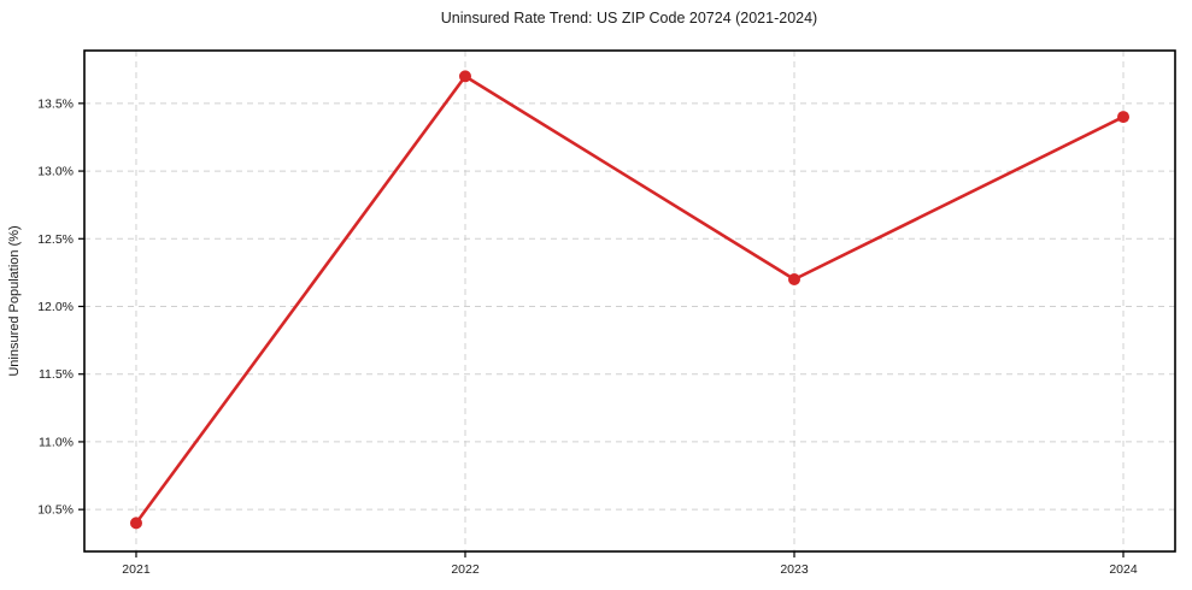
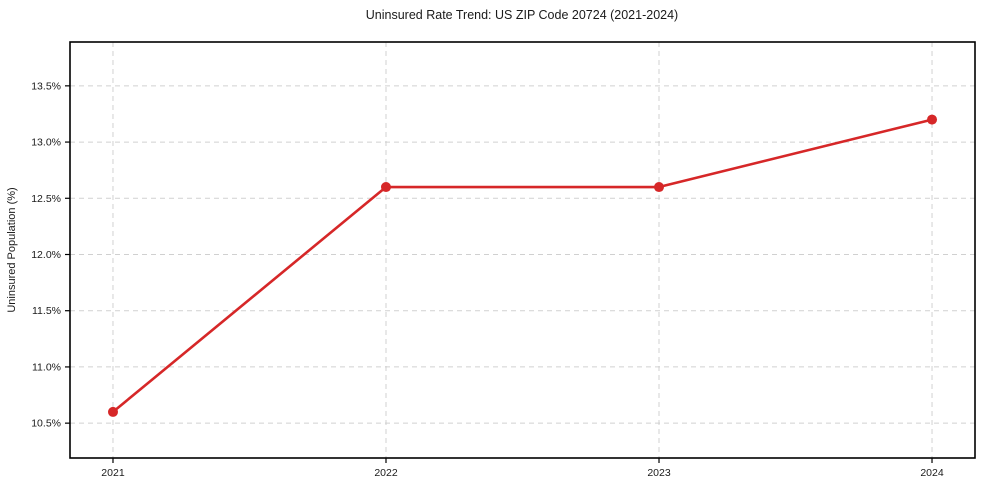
2021: 10.4% -> 10.6%
2022: 13.7% -> 12.6%
2023: 12.2% -> 12.6%
2024: 13.4% -> 13.2%
